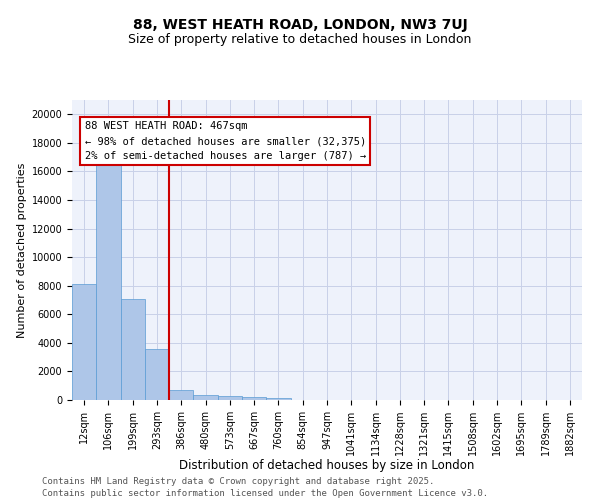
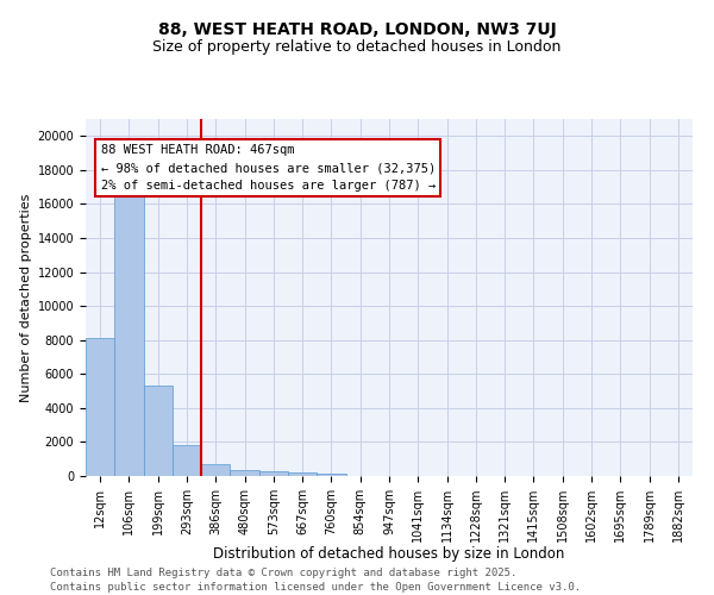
199sqm: 7100 -> 5300
293sqm: 3600 -> 1800
